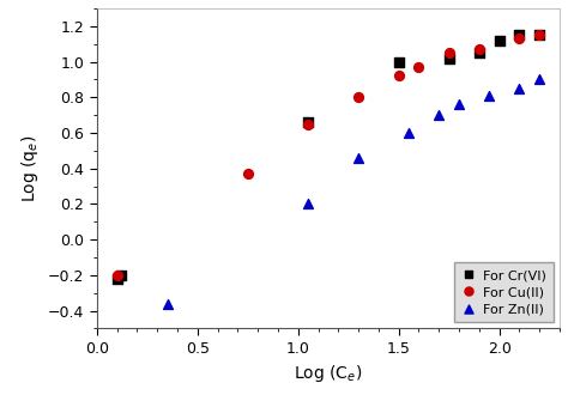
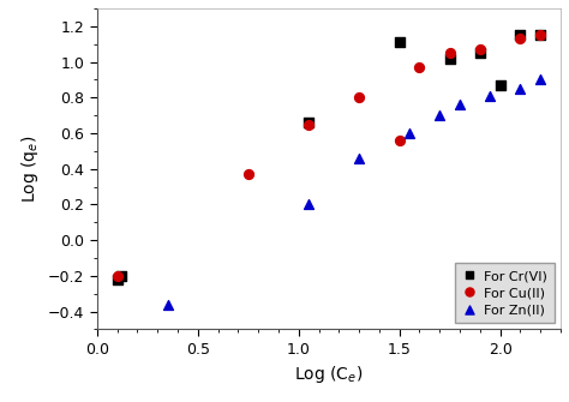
For Cr(VI)/1.5: 1.00 -> 1.11
For Cu(II)/1.5: 0.92 -> 0.56
For Cr(VI)/2.0: 1.12 -> 0.87
